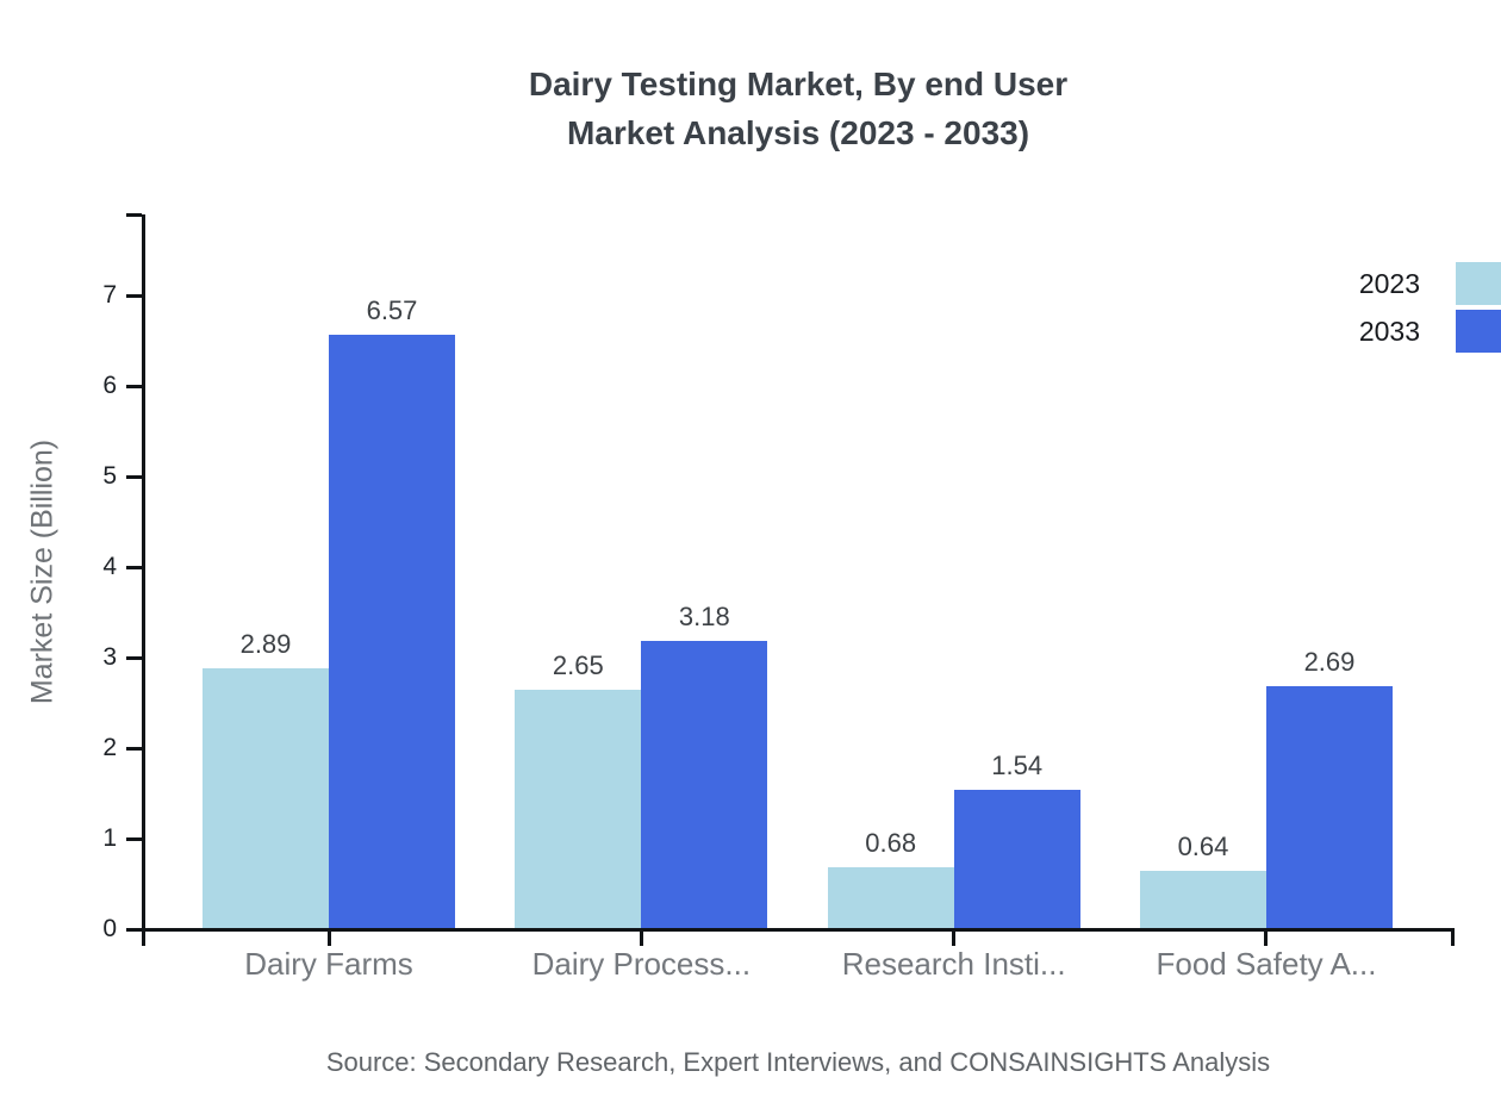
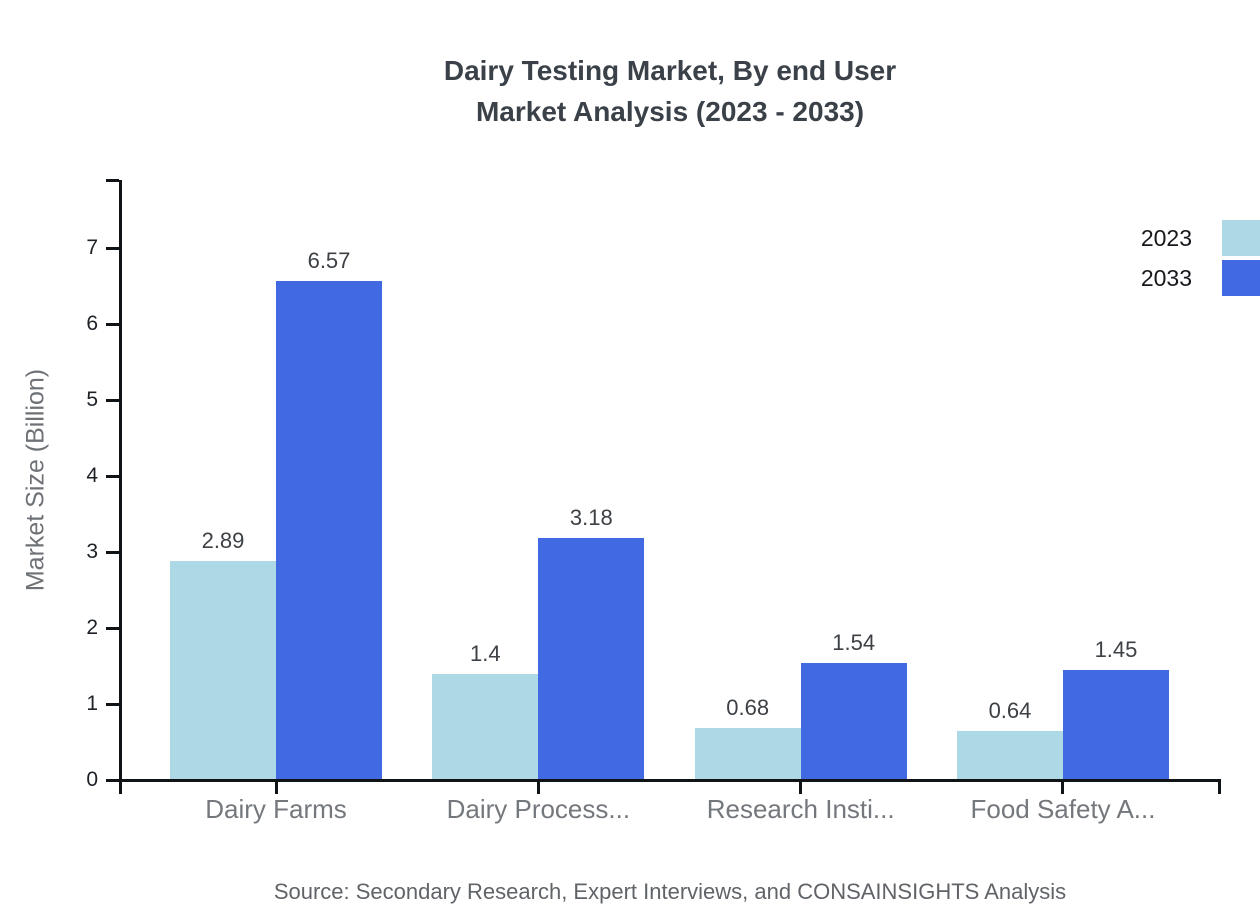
2023/Dairy Process...: 2.65 -> 1.4
2033/Food Safety A...: 2.69 -> 1.45
